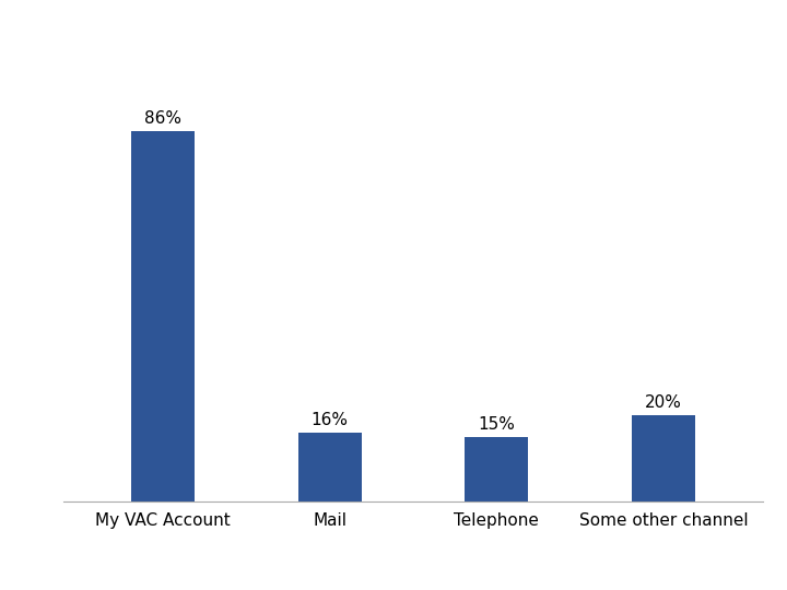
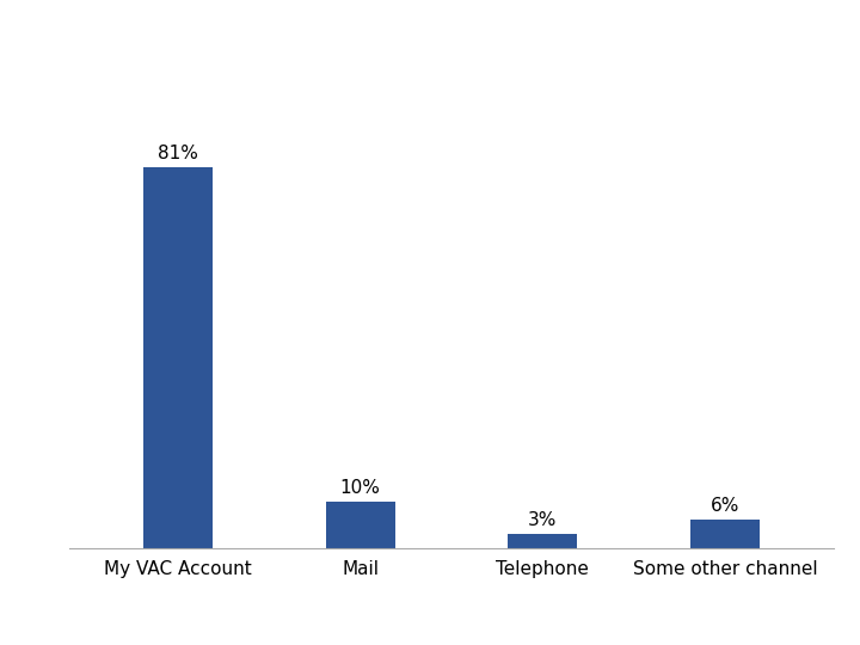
My VAC Account: 86% -> 81%
Mail: 16% -> 10%
Telephone: 15% -> 3%
Some other channel: 20% -> 6%
